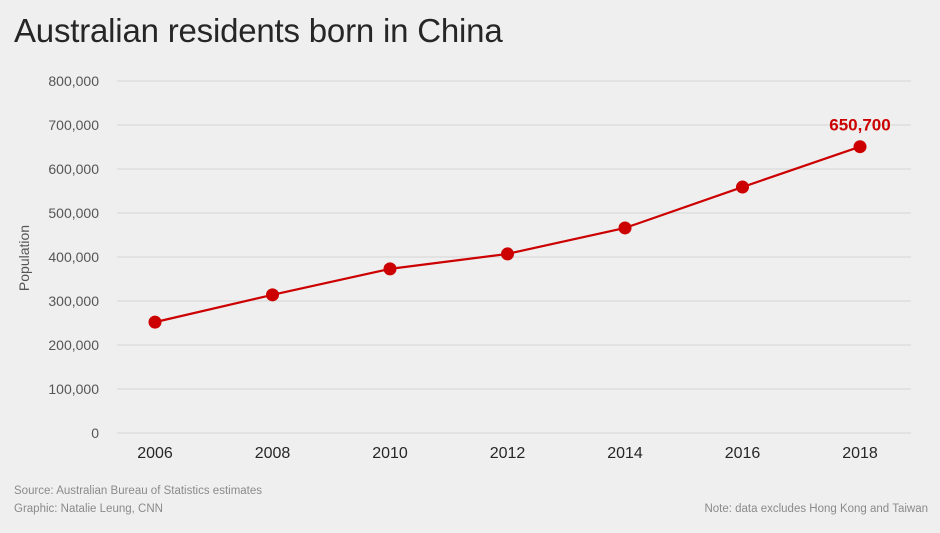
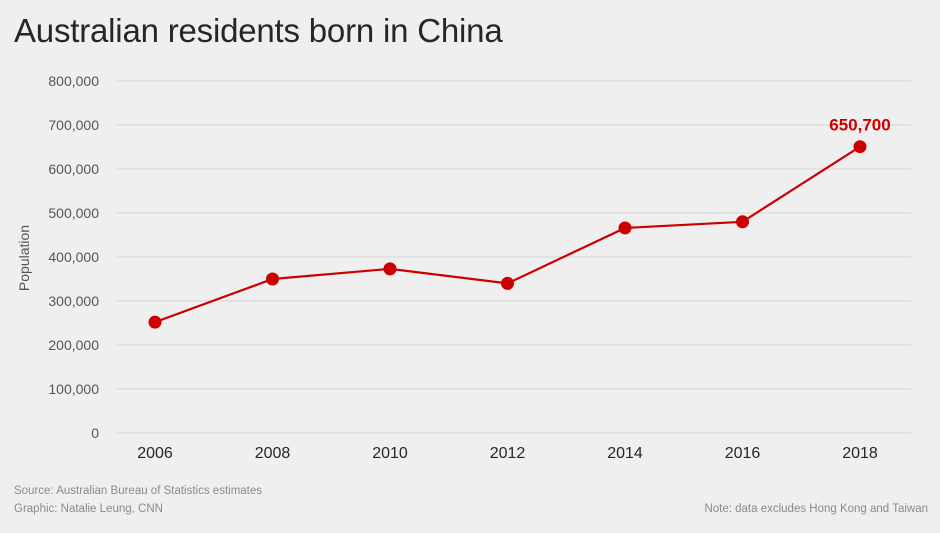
2008: 310000 -> 350000
2012: 410000 -> 340000
2016: 560000 -> 480000
